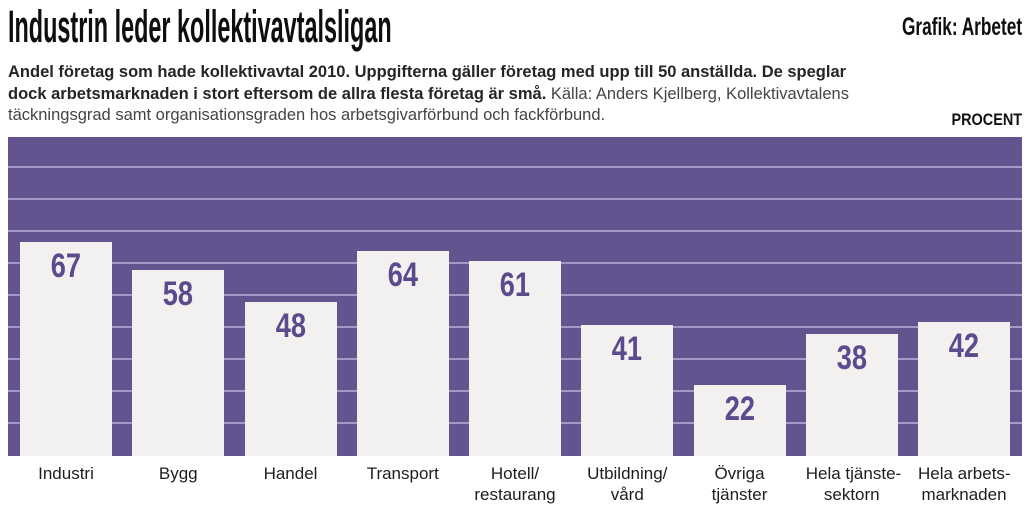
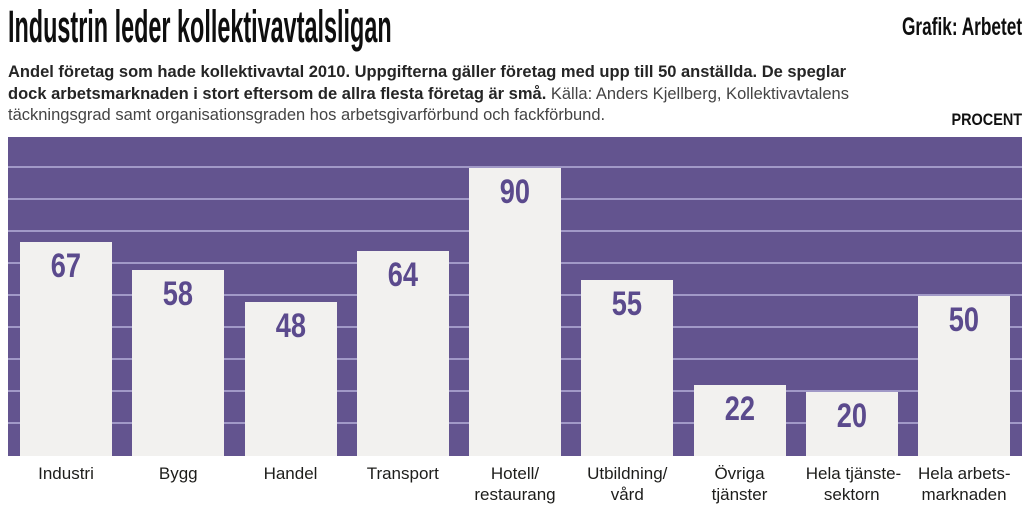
Hotell/ restaurang: 61 -> 90
Utbildning/ vård: 41 -> 55
Hela tjänste- sektorn: 38 -> 20
Hela arbets- marknaden: 42 -> 50
